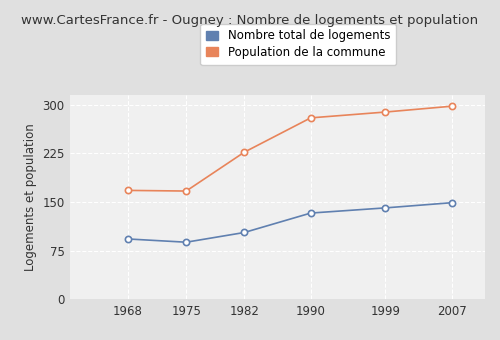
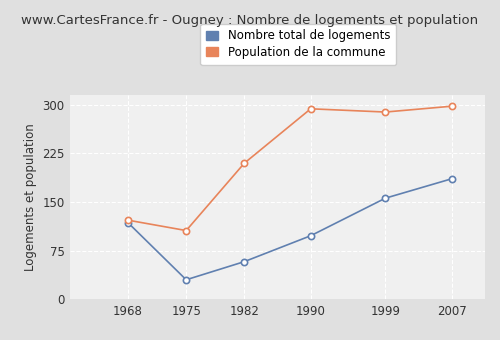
Nombre total de logements/1968: 93 -> 118
Population de la commune/1968: 168 -> 122
Nombre total de logements/1975: 88 -> 30
Population de la commune/1975: 167 -> 106
Nombre total de logements/1982: 103 -> 58
Population de la commune/1982: 227 -> 210
Nombre total de logements/1990: 133 -> 98
Population de la commune/1990: 280 -> 294
Nombre total de logements/1999: 141 -> 156
Nombre total de logements/2007: 149 -> 186
